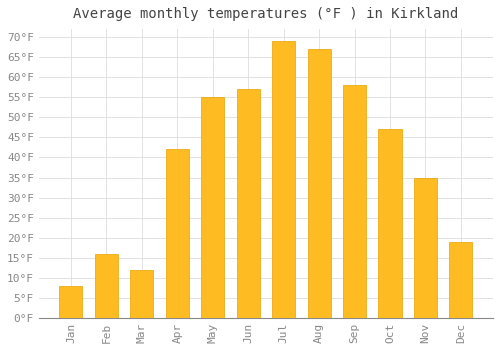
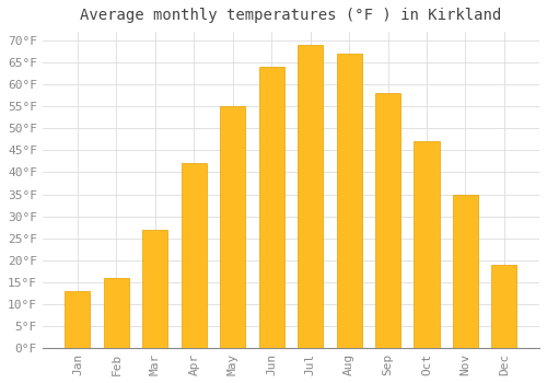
Jan: 8°F -> 13°F
Mar: 12°F -> 27°F
Jun: 57°F -> 64°F
